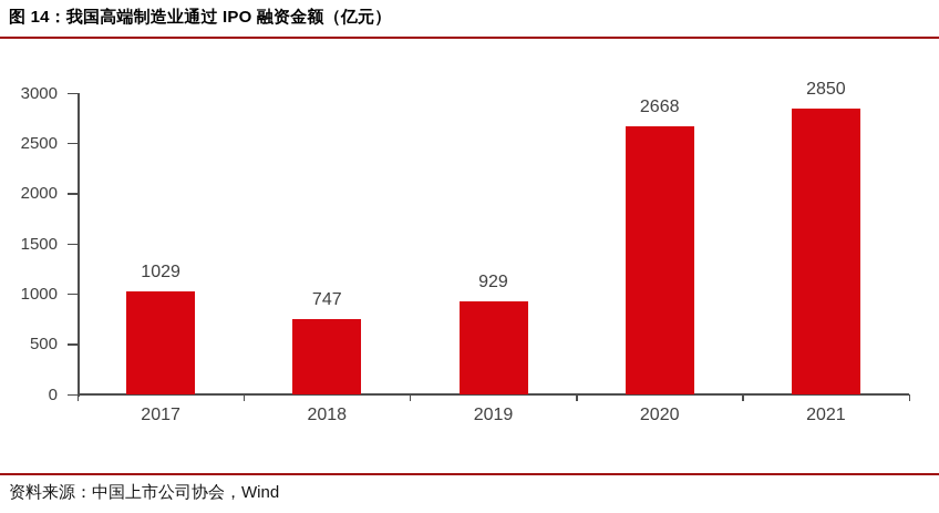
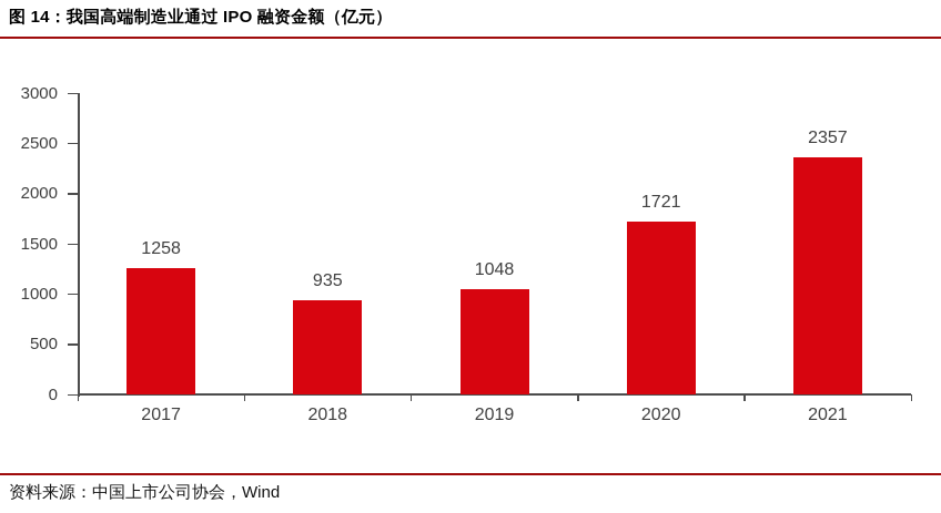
2017: 1029 -> 1258
2018: 747 -> 935
2019: 929 -> 1048
2020: 2668 -> 1721
2021: 2850 -> 2357
